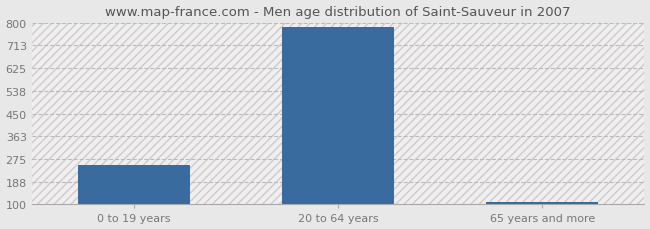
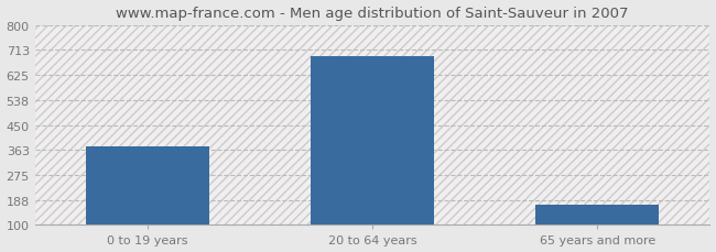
0 to 19 years: 252 -> 375
20 to 64 years: 783 -> 690
65 years and more: 108 -> 170
